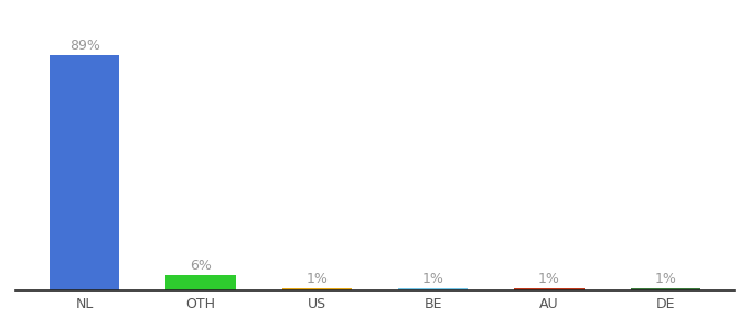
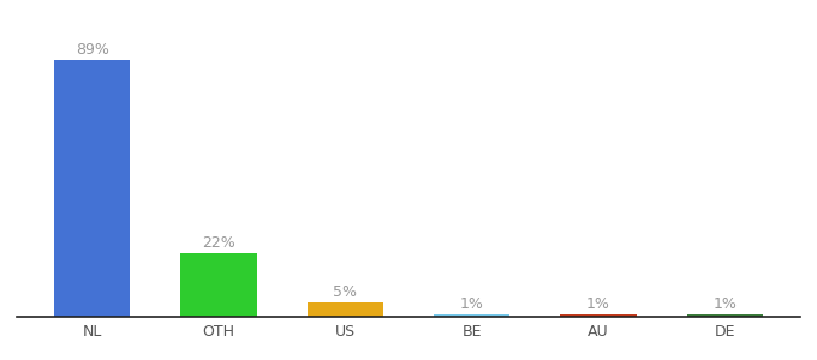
OTH: 6% -> 22%
US: 1% -> 5%
